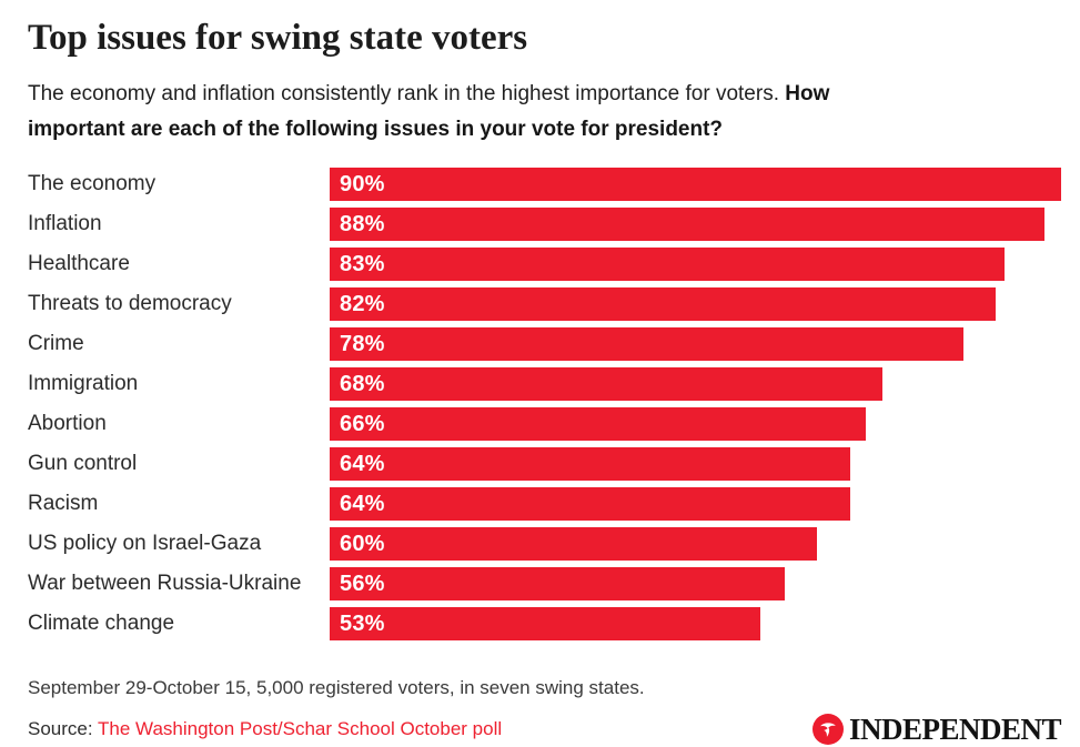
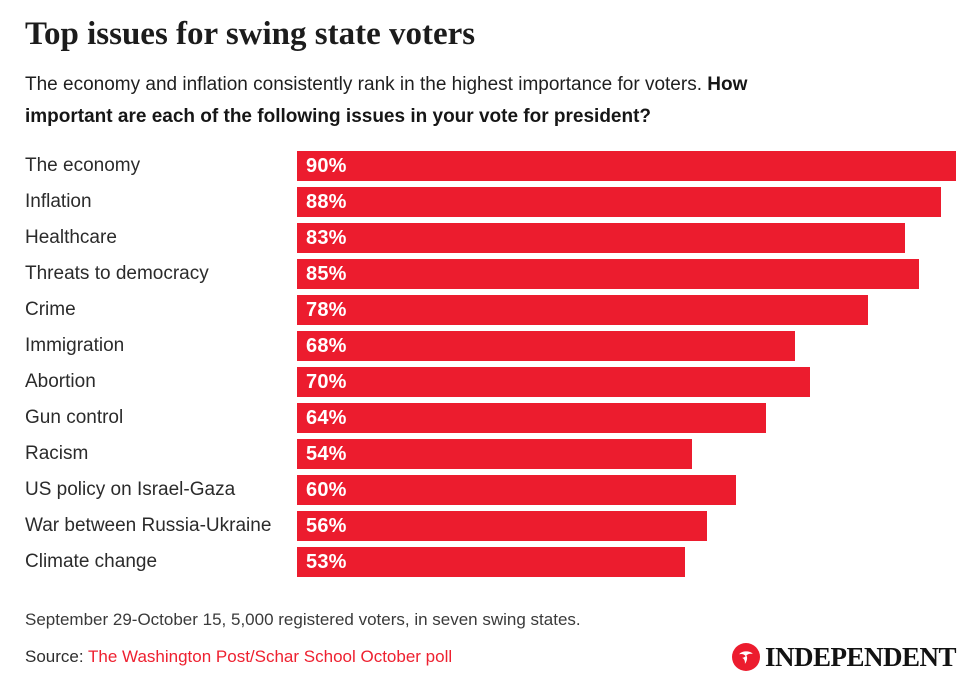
Threats to democracy: 82% -> 85%
Abortion: 66% -> 70%
Racism: 64% -> 54%
